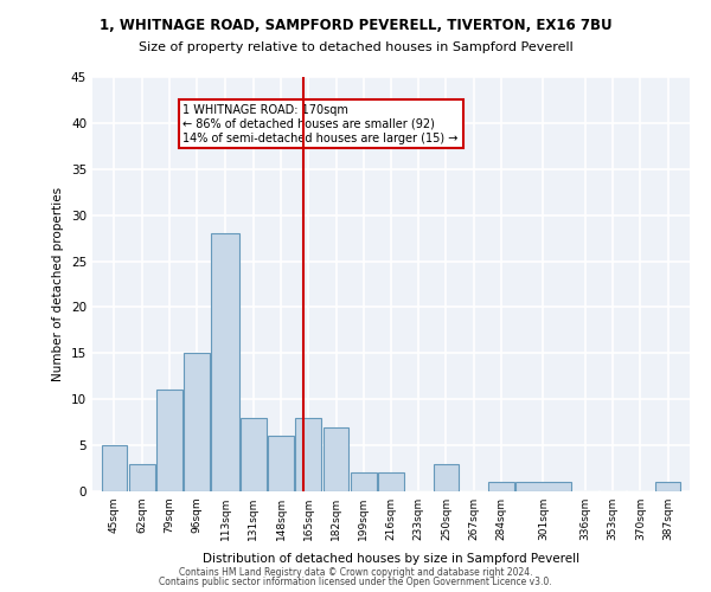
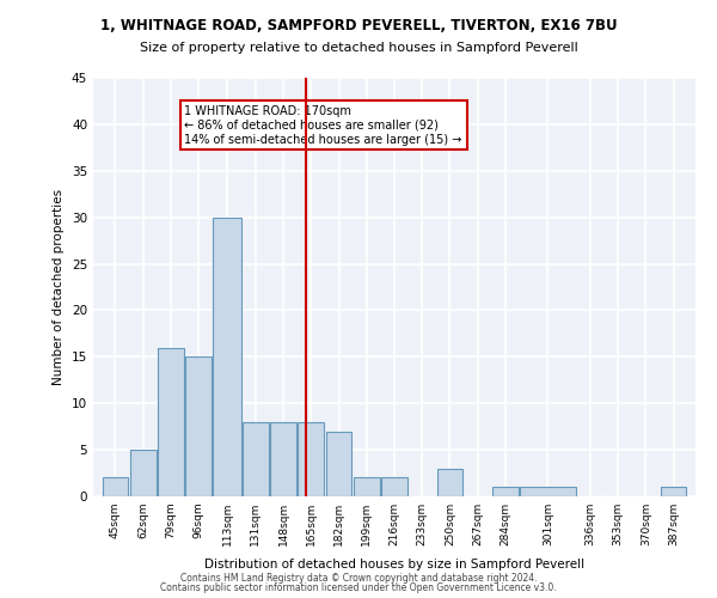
45sqm: 5 -> 2
62sqm: 3 -> 5
79sqm: 11 -> 16
113sqm: 28 -> 30
148sqm: 6 -> 8
